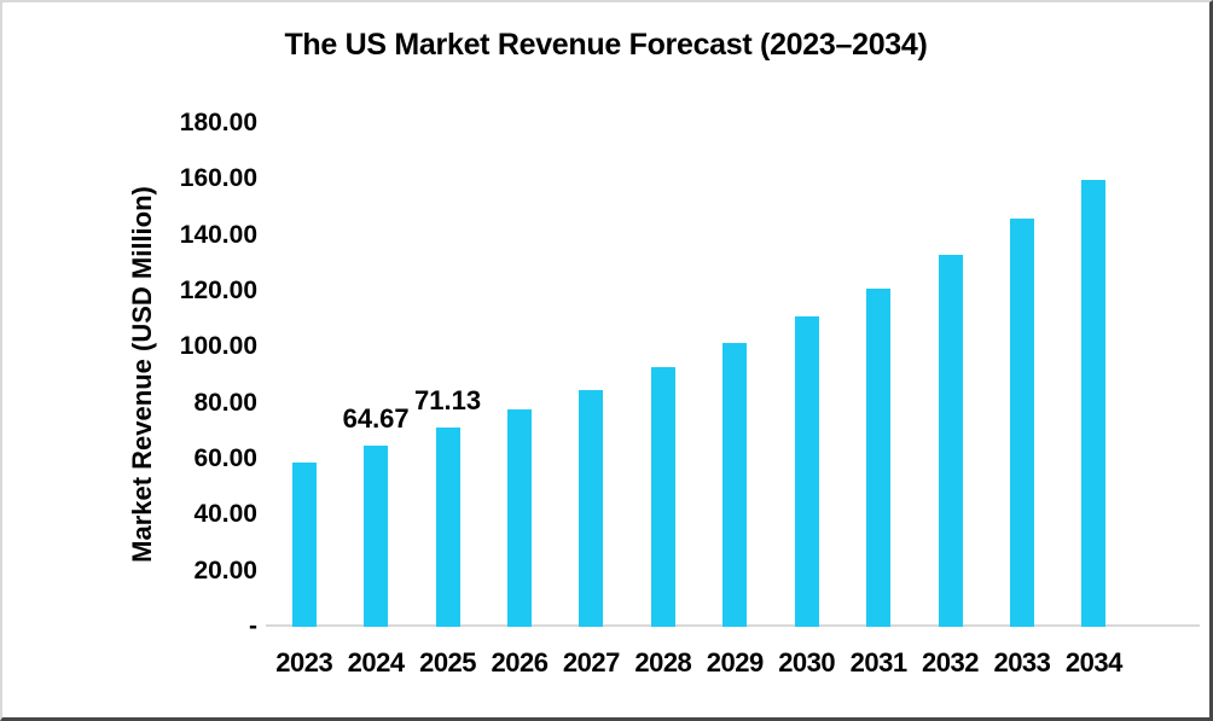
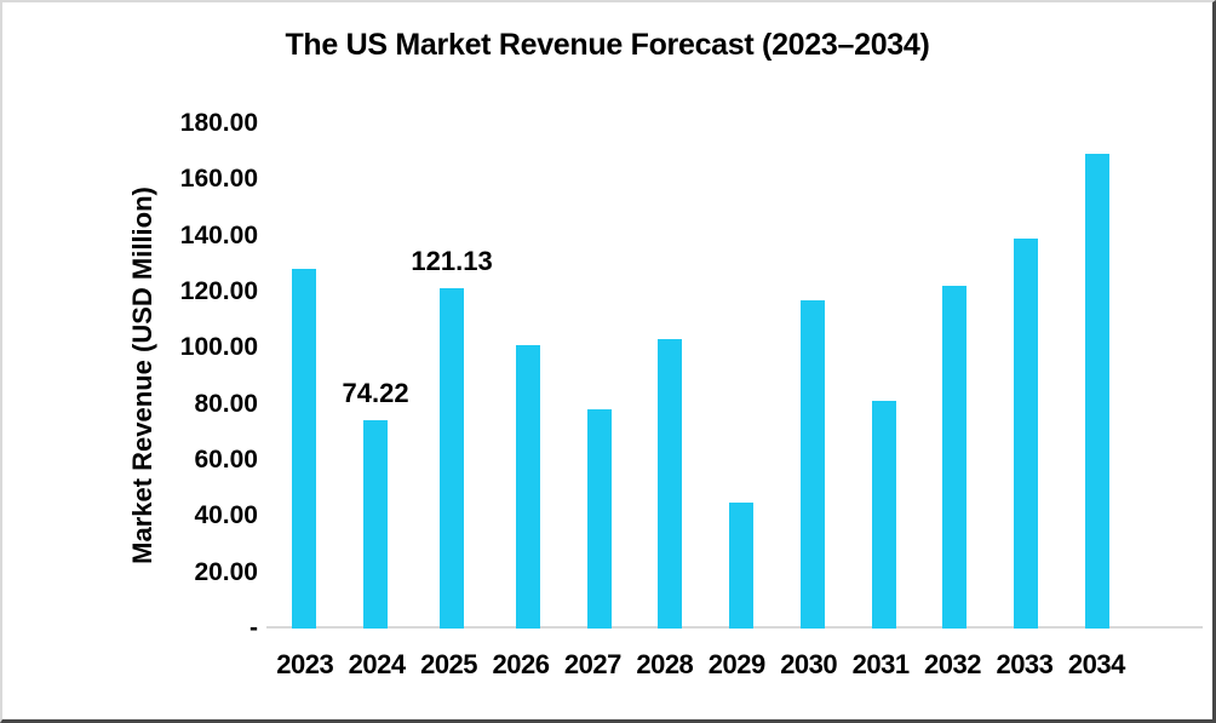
2023: 59 -> 128
2024: 64.67 -> 74.22
2025: 71.13 -> 121.13
2026: 78 -> 101
2027: 85 -> 78
2028: 93 -> 103
2029: 101 -> 45
2030: 111 -> 117
2031: 121 -> 81
2032: 133 -> 122
2033: 146 -> 139
2034: 160 -> 169
